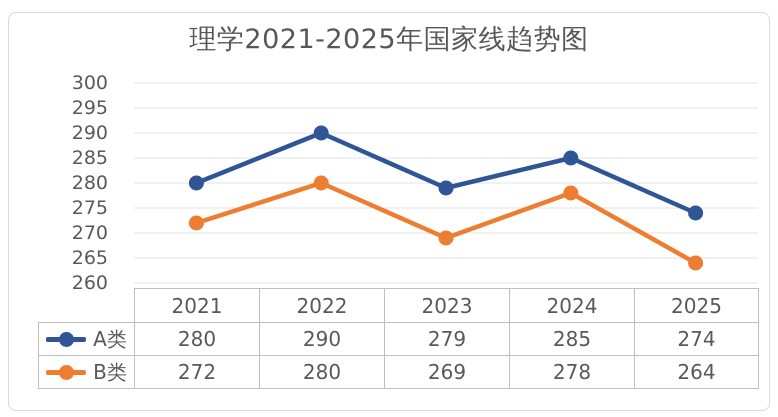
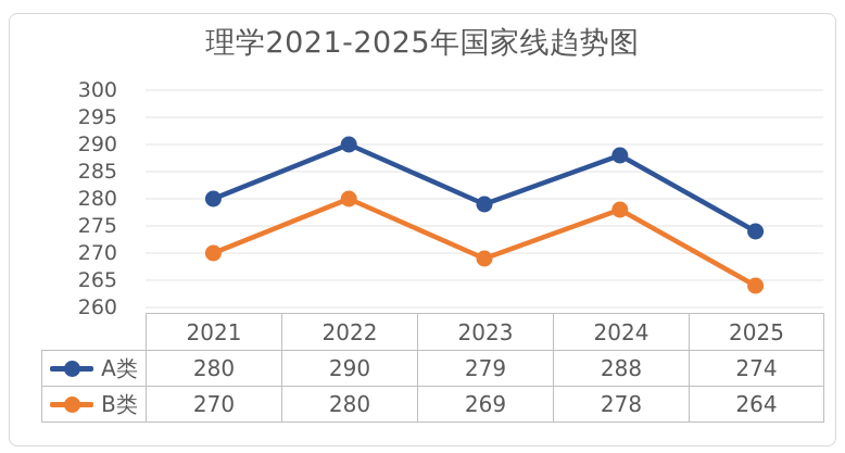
B类/2021: 272 -> 270
A类/2024: 285 -> 288
